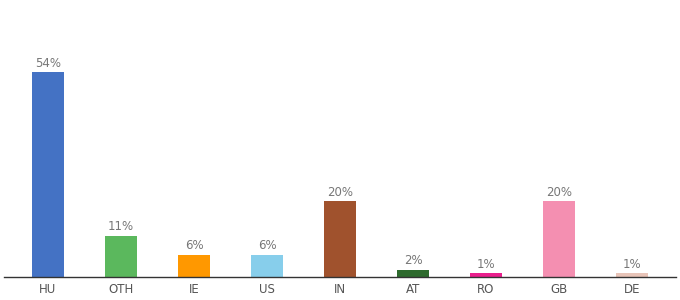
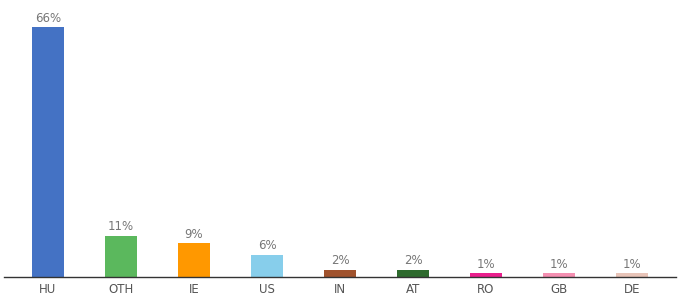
HU: 54% -> 66%
IE: 6% -> 9%
IN: 20% -> 2%
GB: 20% -> 1%
